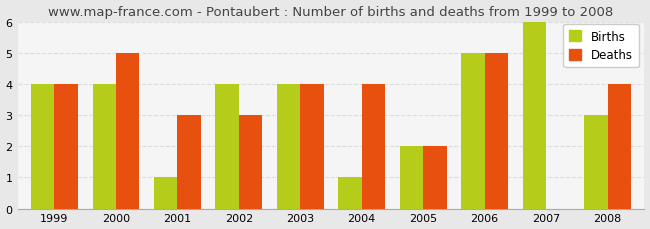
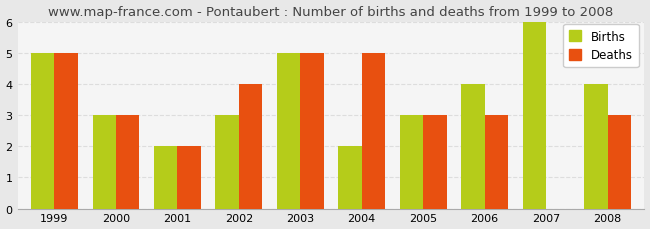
Births/1999: 4 -> 5
Deaths/1999: 4 -> 5
Births/2000: 4 -> 3
Deaths/2000: 5 -> 3
Births/2001: 1 -> 2
Deaths/2001: 3 -> 2
Births/2002: 4 -> 3
Deaths/2002: 3 -> 4
Births/2003: 4 -> 5
Deaths/2003: 4 -> 5
Births/2004: 1 -> 2
Deaths/2004: 4 -> 5
Births/2005: 2 -> 3
Deaths/2005: 2 -> 3
Births/2006: 5 -> 4
Deaths/2006: 5 -> 3
Births/2008: 3 -> 4
Deaths/2008: 4 -> 3
